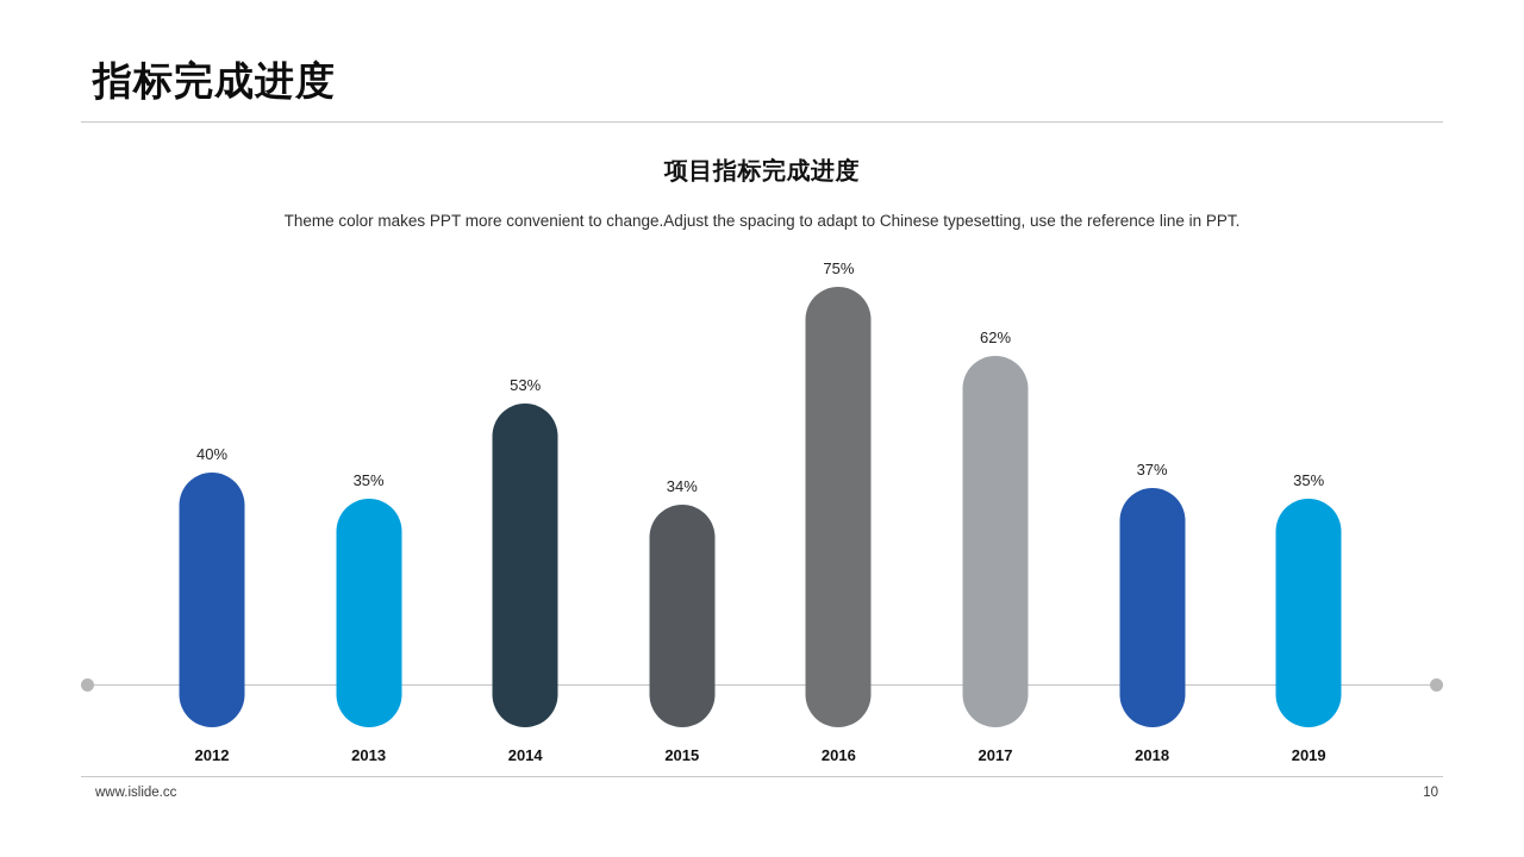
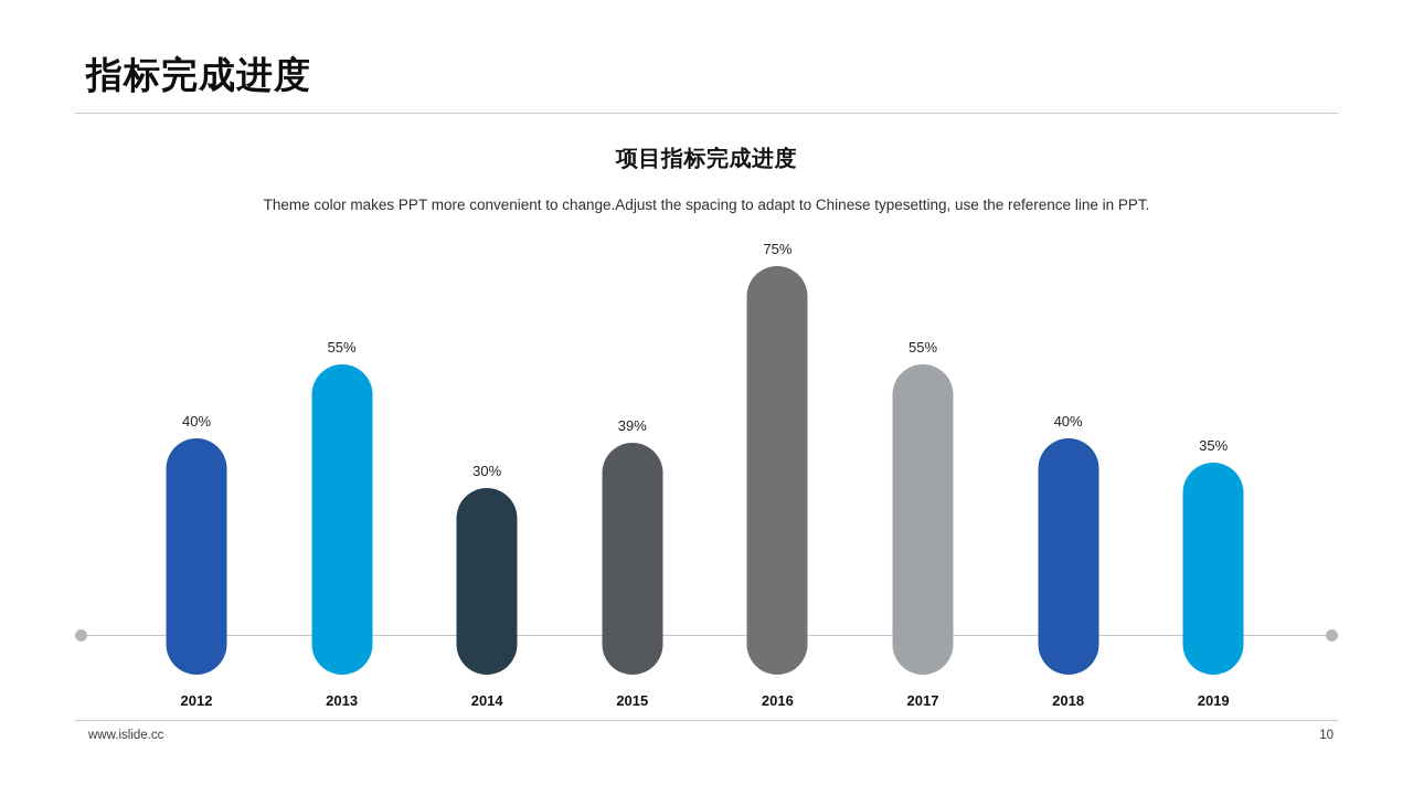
2013: 35% -> 55%
2014: 53% -> 30%
2015: 34% -> 39%
2017: 62% -> 55%
2018: 37% -> 40%
